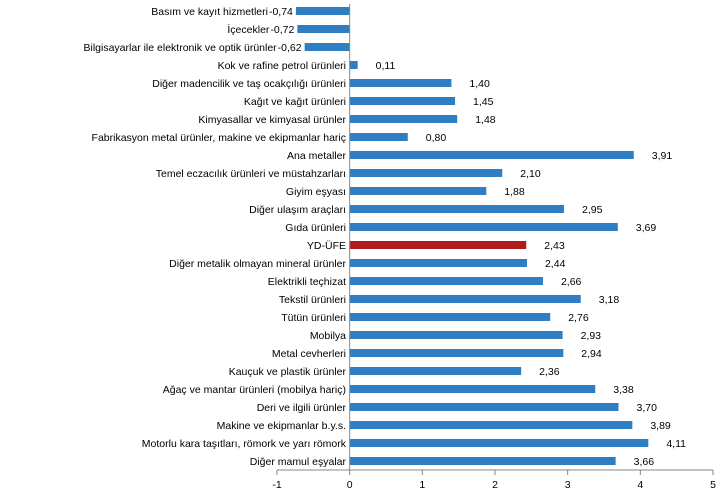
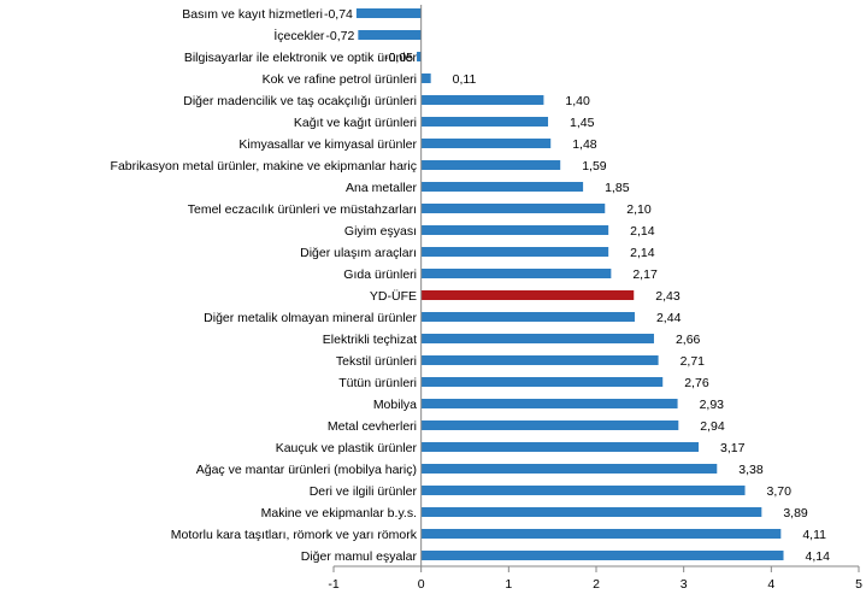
Bilgisayarlar ile elektronik ve optik ürünler: -0,62 -> -0,05
Fabrikasyon metal ürünler, makine ve ekipmanlar hariç: 0,80 -> 1,59
Ana metaller: 3,91 -> 1,85
Giyim eşyası: 1,88 -> 2,14
Diğer ulaşım araçları: 2,95 -> 2,14
Gıda ürünleri: 3,69 -> 2,17
Tekstil ürünleri: 3,18 -> 2,71
Kauçuk ve plastik ürünler: 2,36 -> 3,17
Diğer mamul eşyalar: 3,66 -> 4,14
